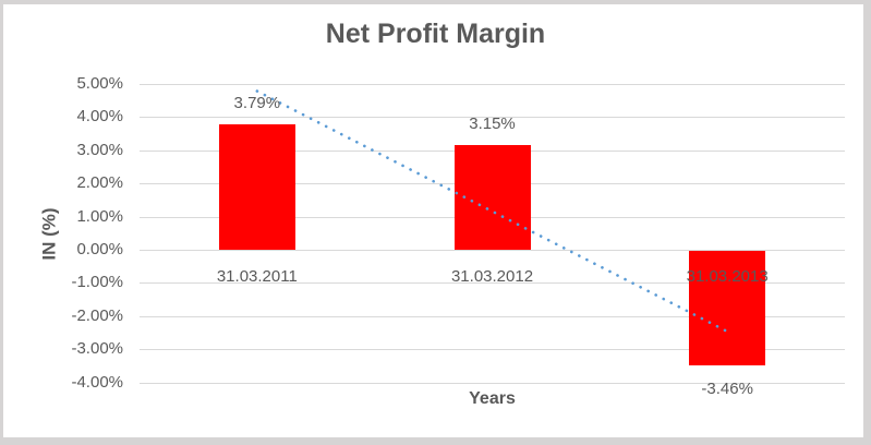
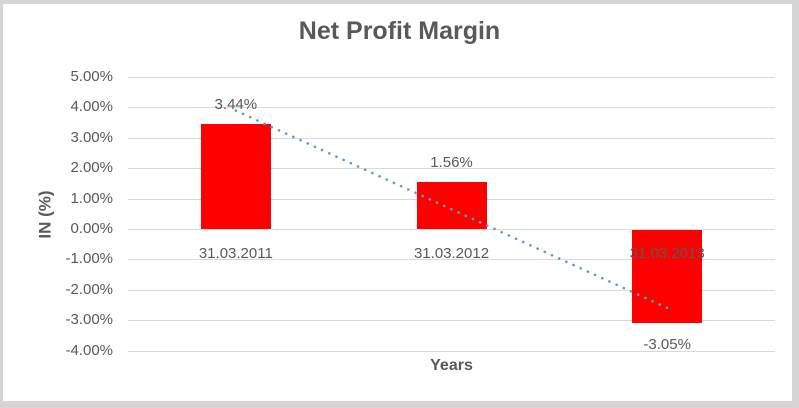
31.03.2011: 3.79% -> 3.44%
31.03.2012: 3.15% -> 1.56%
31.03.2013: -3.46% -> -3.05%
